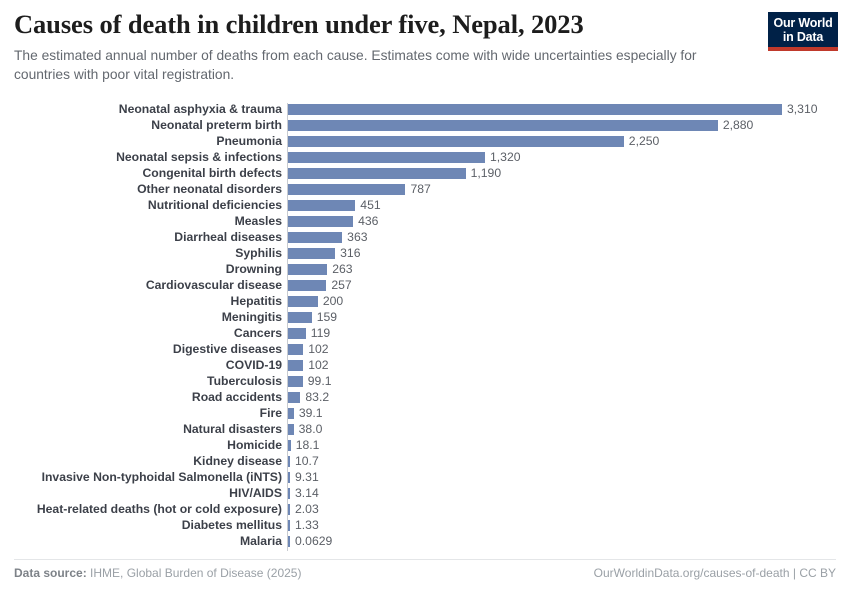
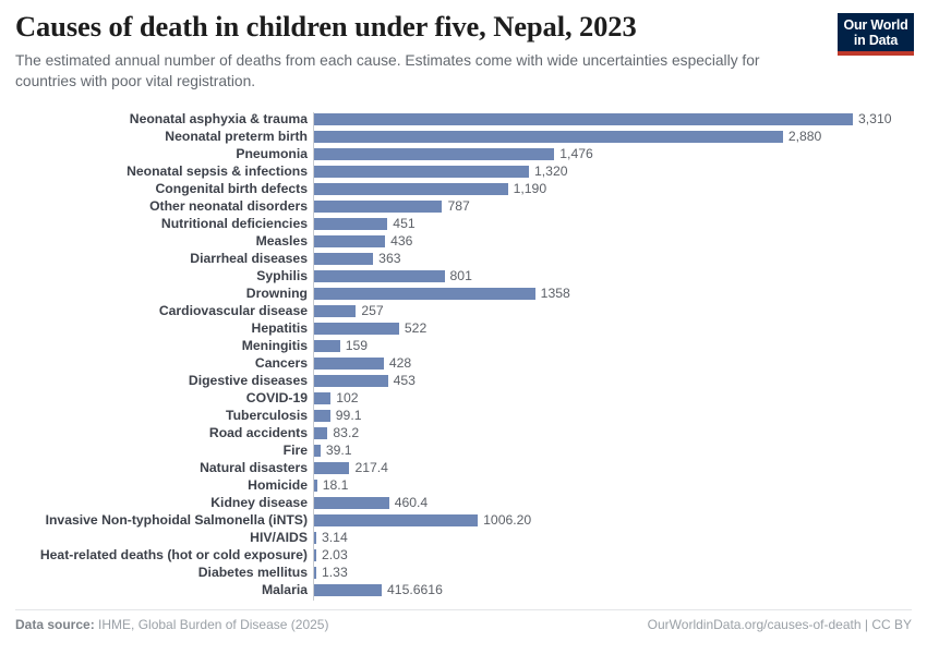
Pneumonia: 2,250 -> 1,476
Syphilis: 316 -> 801
Drowning: 263 -> 1358
Hepatitis: 200 -> 522
Cancers: 119 -> 428
Digestive diseases: 102 -> 453
Natural disasters: 38.0 -> 217.4
Kidney disease: 10.7 -> 460.4
Invasive Non-typhoidal Salmonella (iNTS): 9.31 -> 1006.20
Malaria: 0.0629 -> 415.6616
